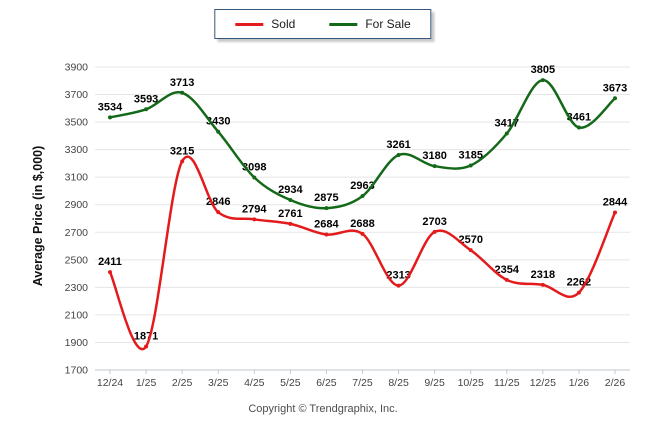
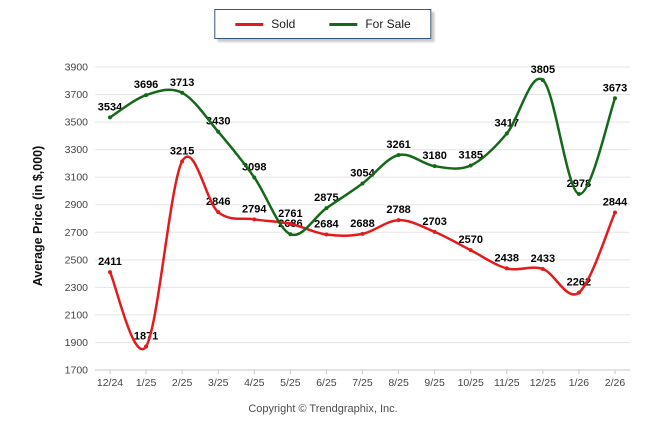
For Sale/1/25: 3593 -> 3696
For Sale/5/25: 2934 -> 2686
For Sale/7/25: 2963 -> 3054
Sold/8/25: 2313 -> 2788
Sold/11/25: 2354 -> 2438
Sold/12/25: 2318 -> 2433
For Sale/1/26: 3461 -> 2978
